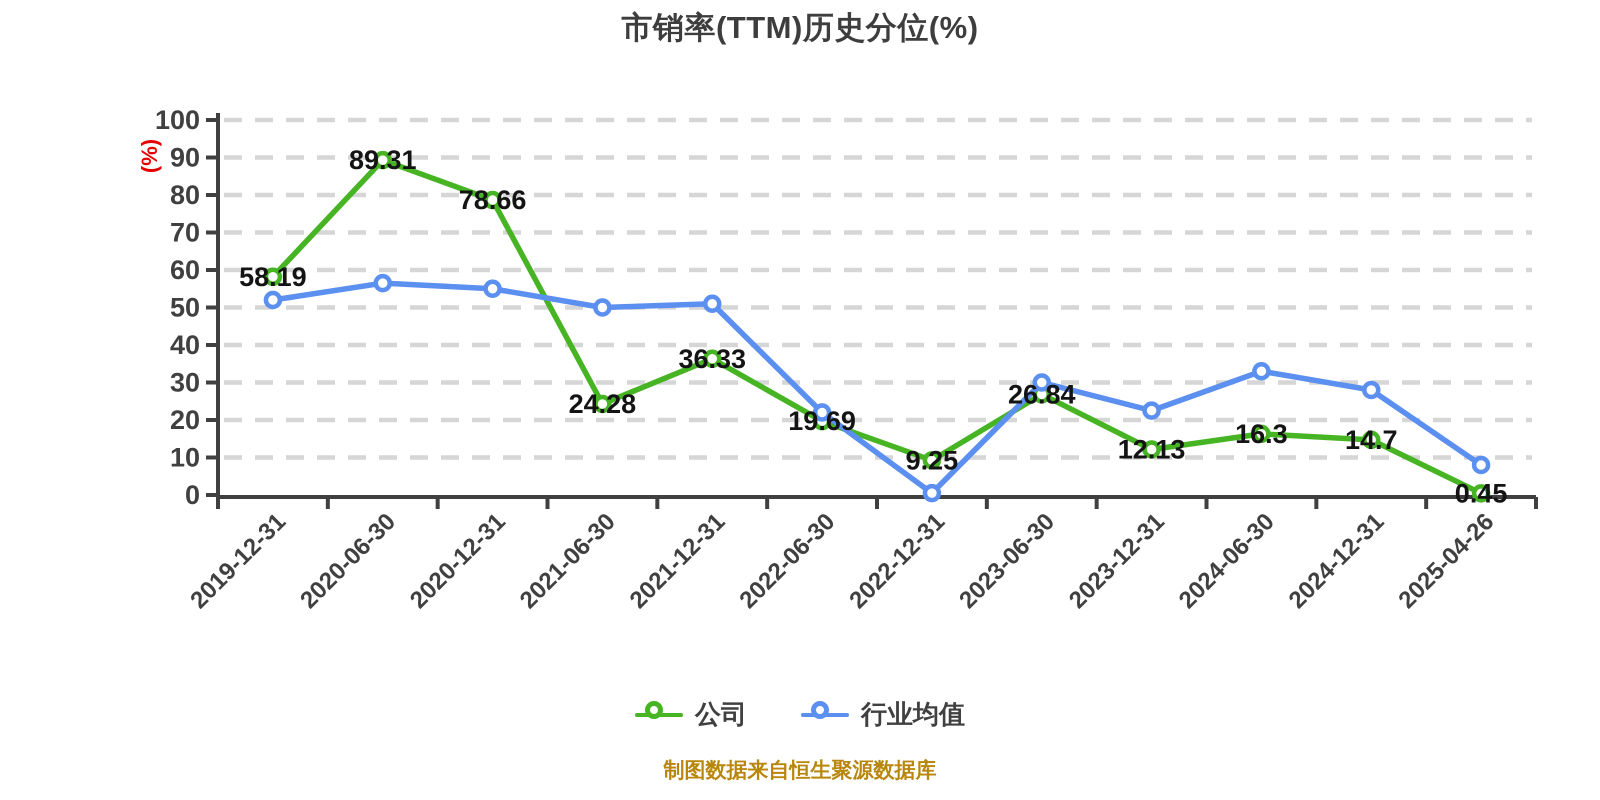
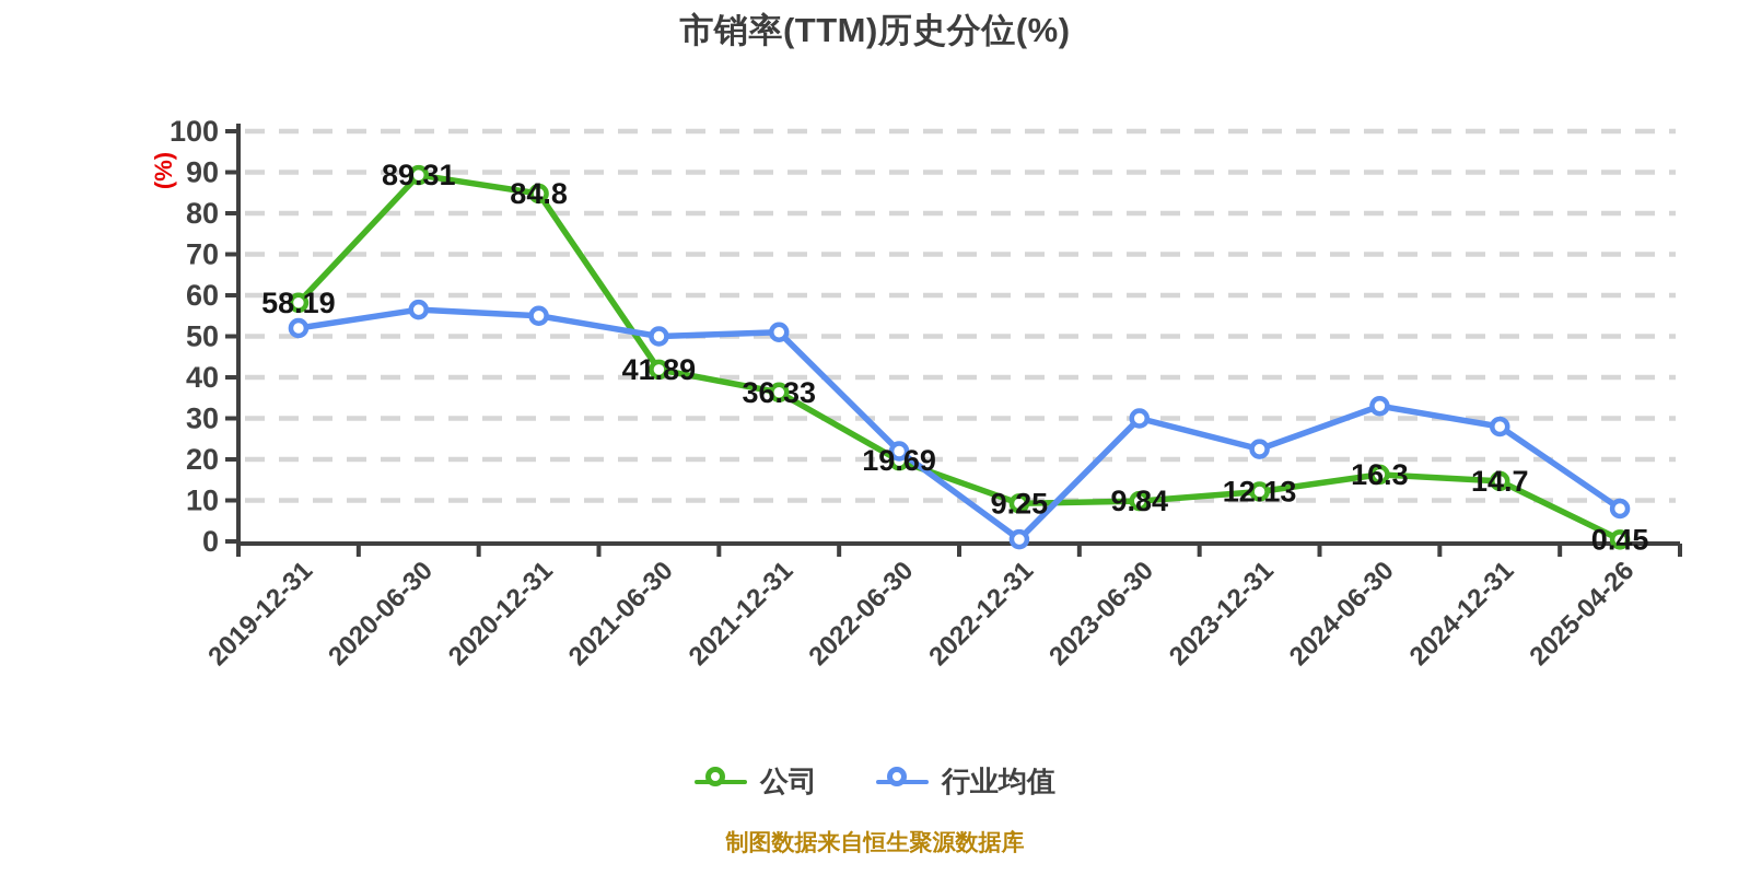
公司/2020-12-31: 78.66 -> 84.8
公司/2021-06-30: 24.28 -> 41.89
公司/2023-06-30: 26.84 -> 9.84
